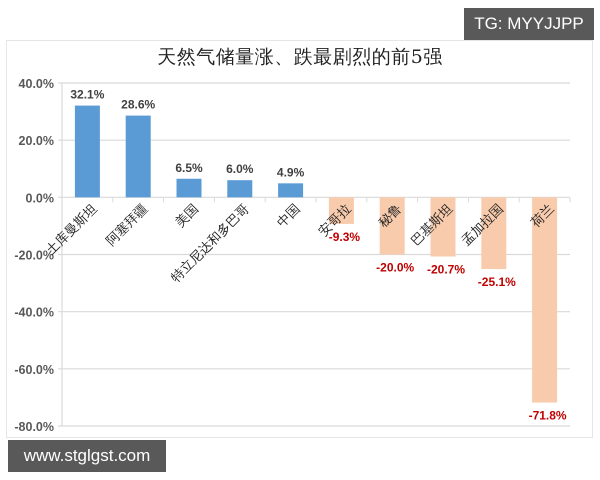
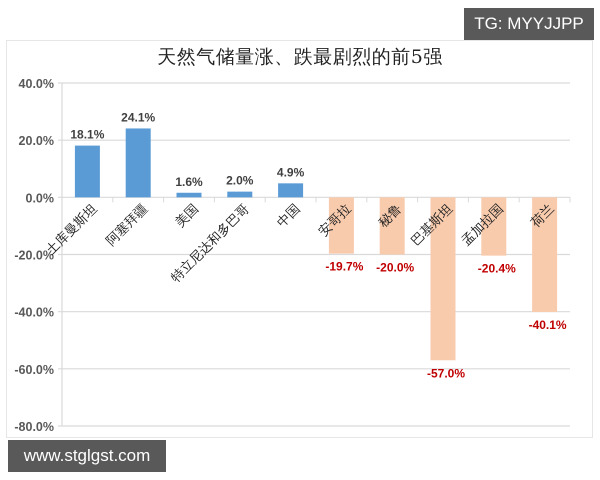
土库曼斯坦: 32.1% -> 18.1%
阿塞拜疆: 28.6% -> 24.1%
美国: 6.5% -> 1.6%
特立尼达和多巴哥: 6.0% -> 2.0%
安哥拉: -9.3% -> -19.7%
巴基斯坦: -20.7% -> -57.0%
孟加拉国: -25.1% -> -20.4%
荷兰: -71.8% -> -40.1%
